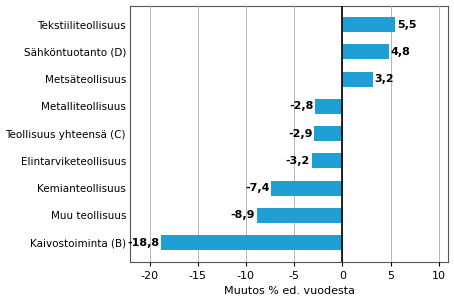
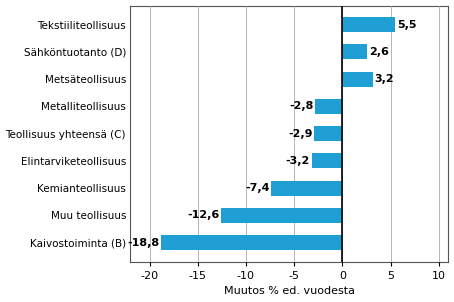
Sähköntuotanto (D): 4,8 -> 2,6
Muu teollisuus: -8,9 -> -12,6
